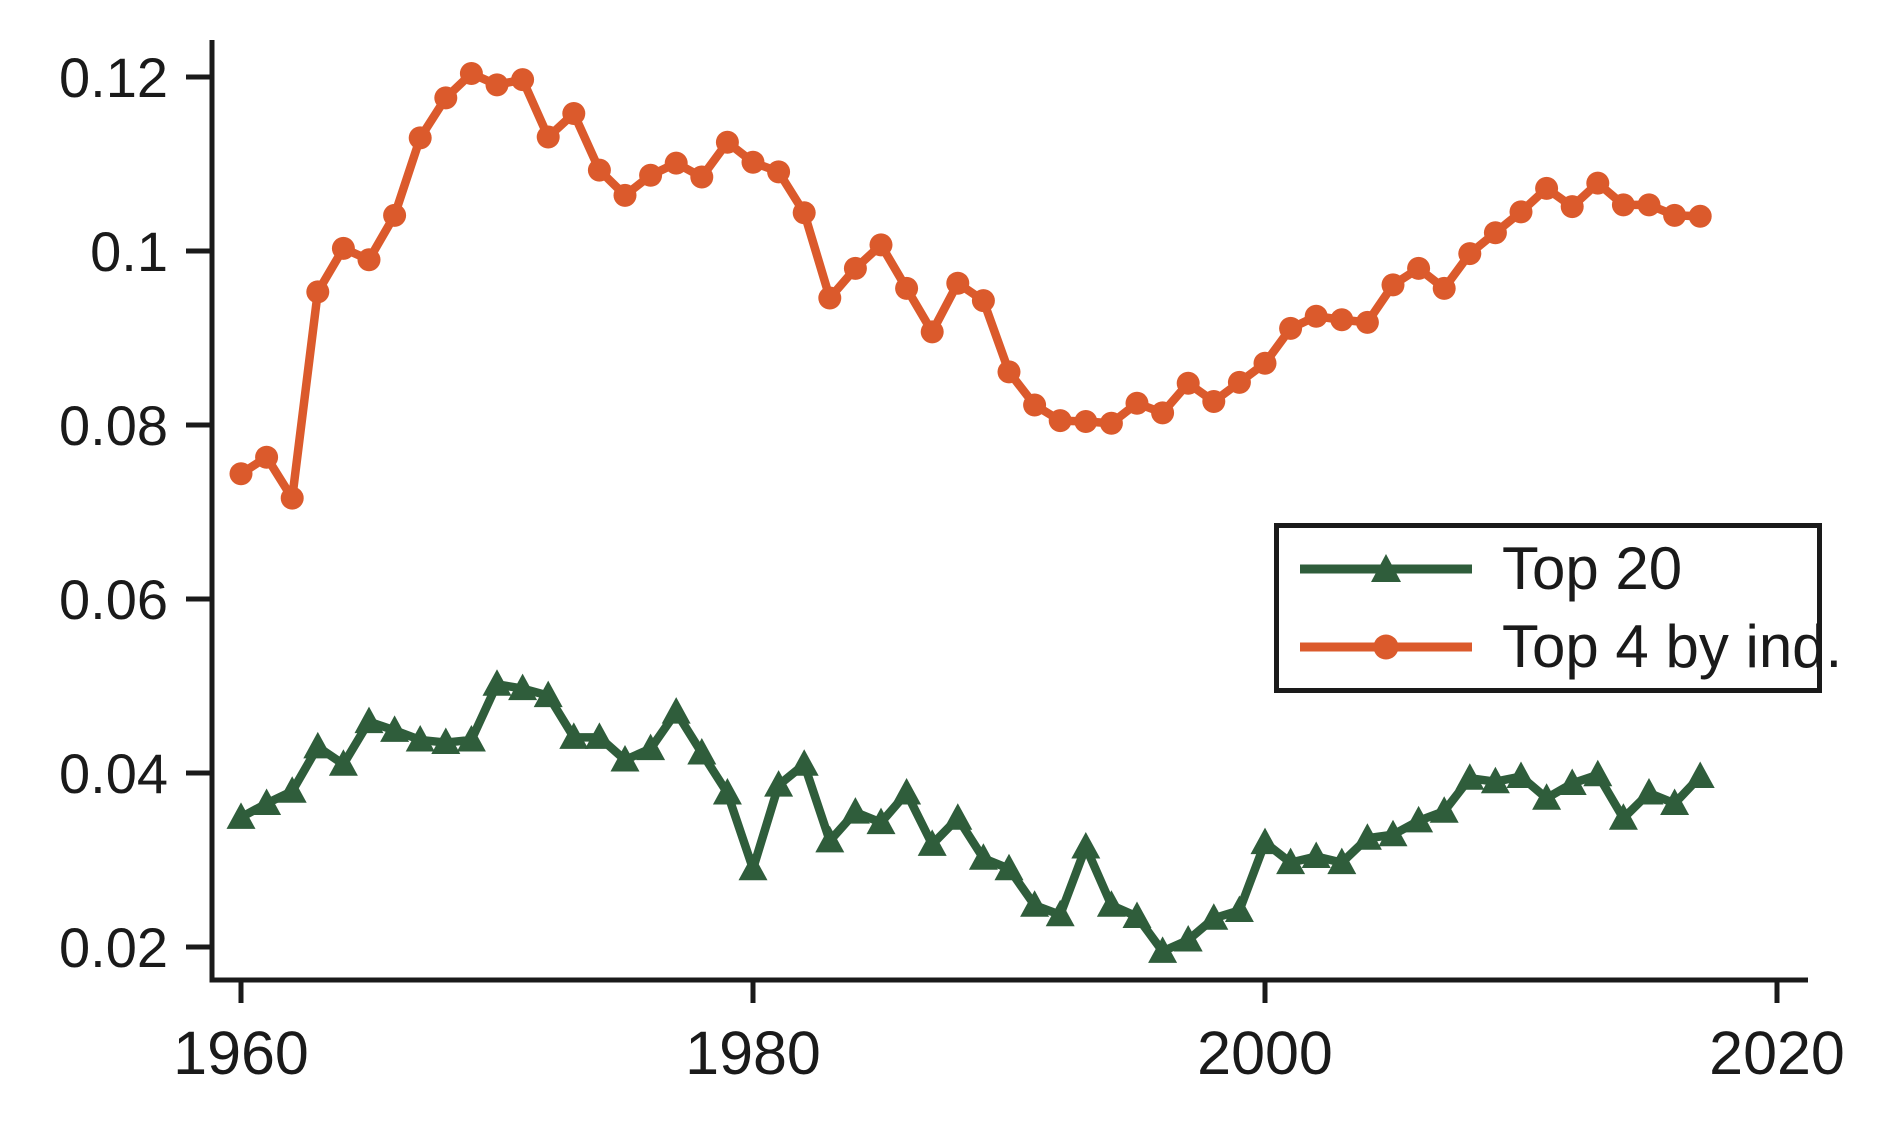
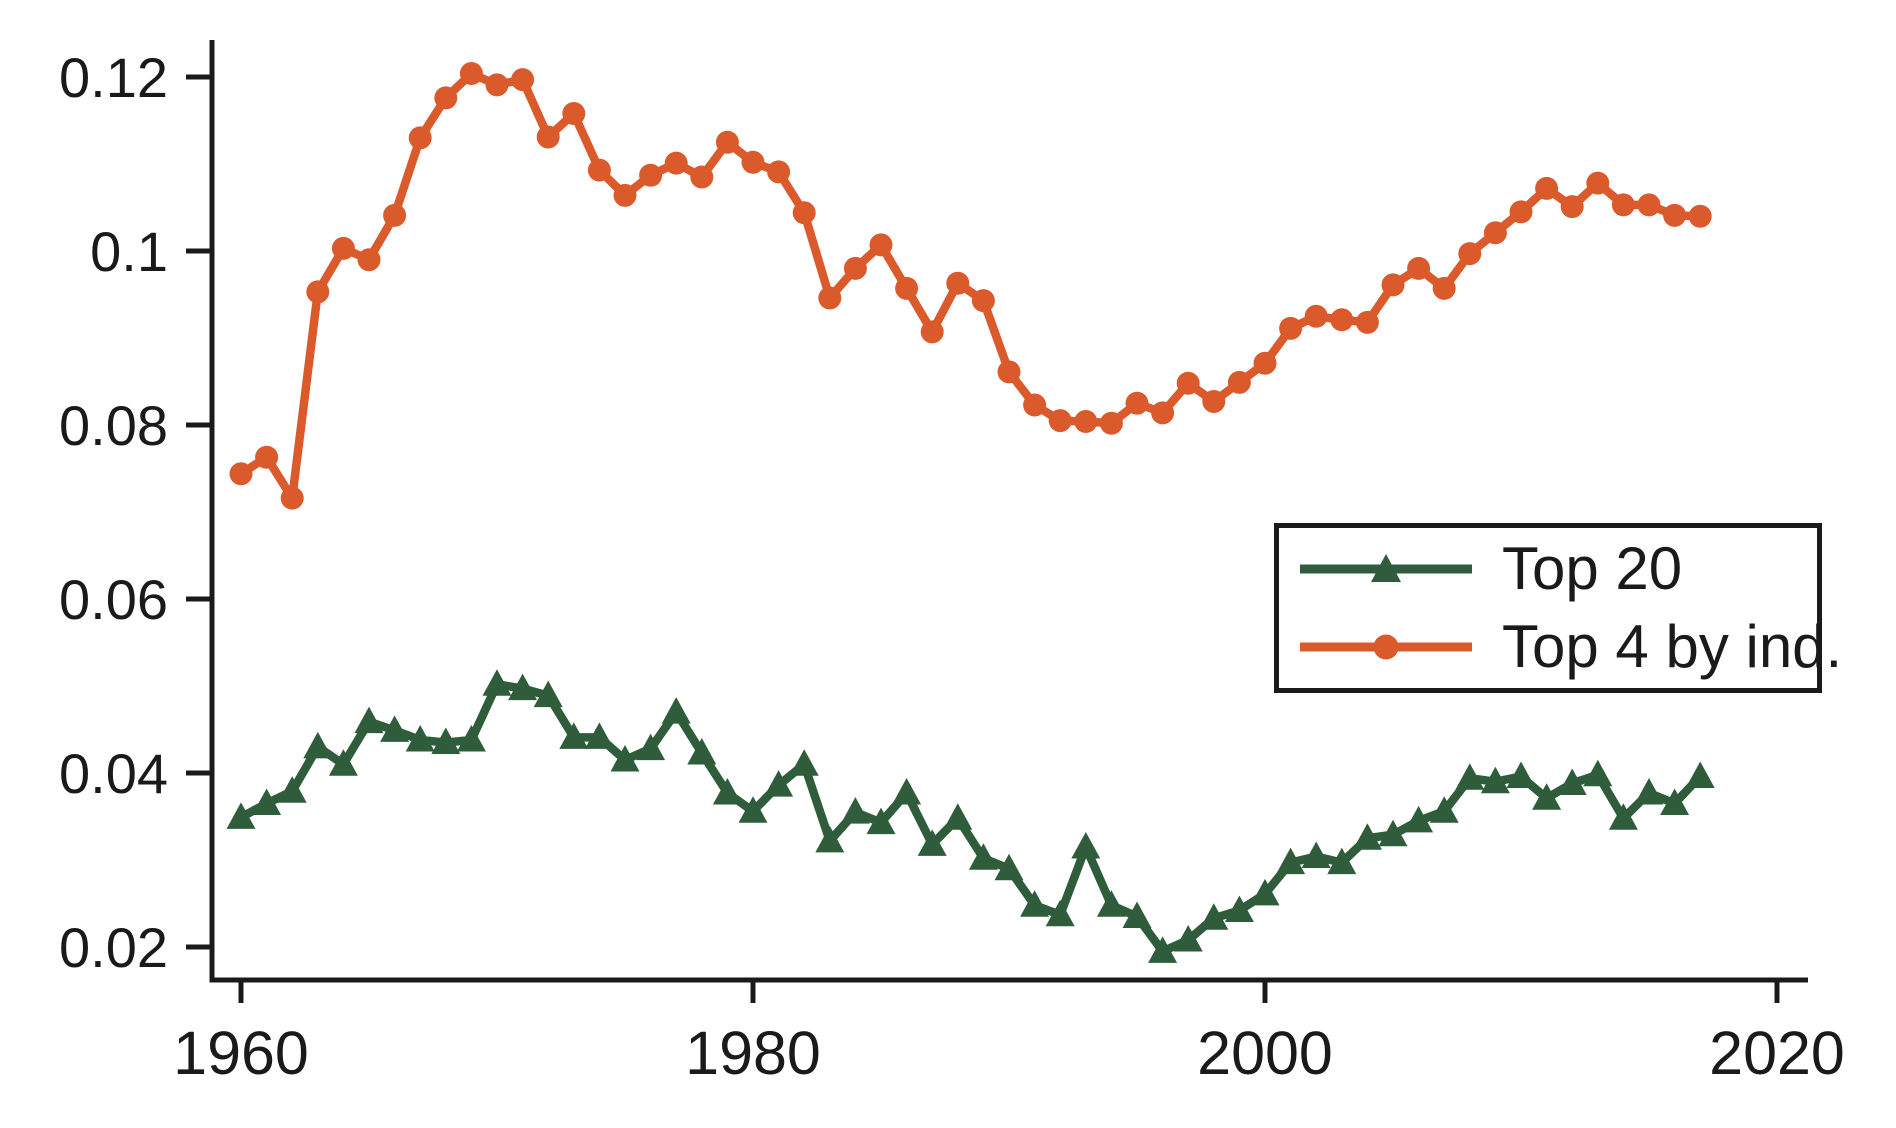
Top 20/1980: 0.029 -> 0.036
Top 20/2000: 0.032 -> 0.026
